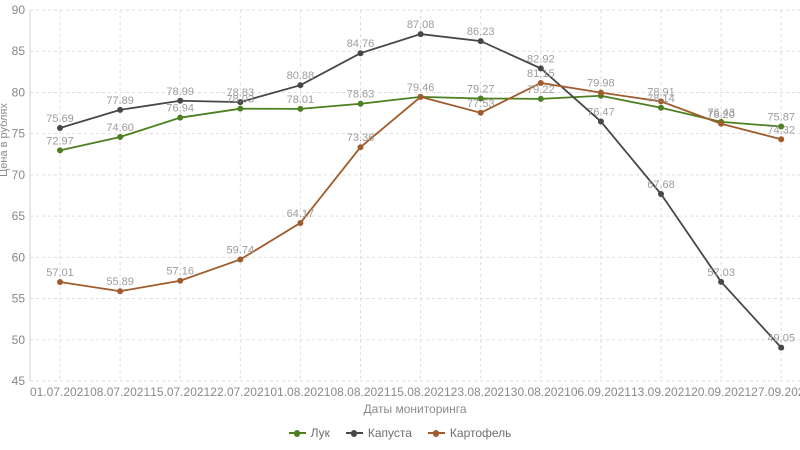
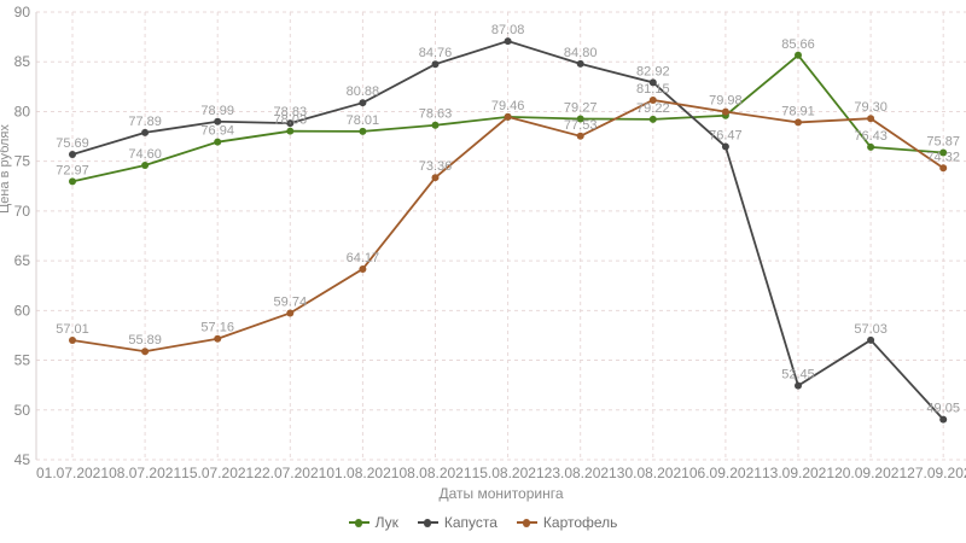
Капуста/23.08.2021: 86.23 -> 84.80
Лук/13.09.2021: 78.14 -> 85.66
Капуста/13.09.2021: 67.68 -> 52.45
Картофель/20.09.2021: 76.20 -> 79.30
